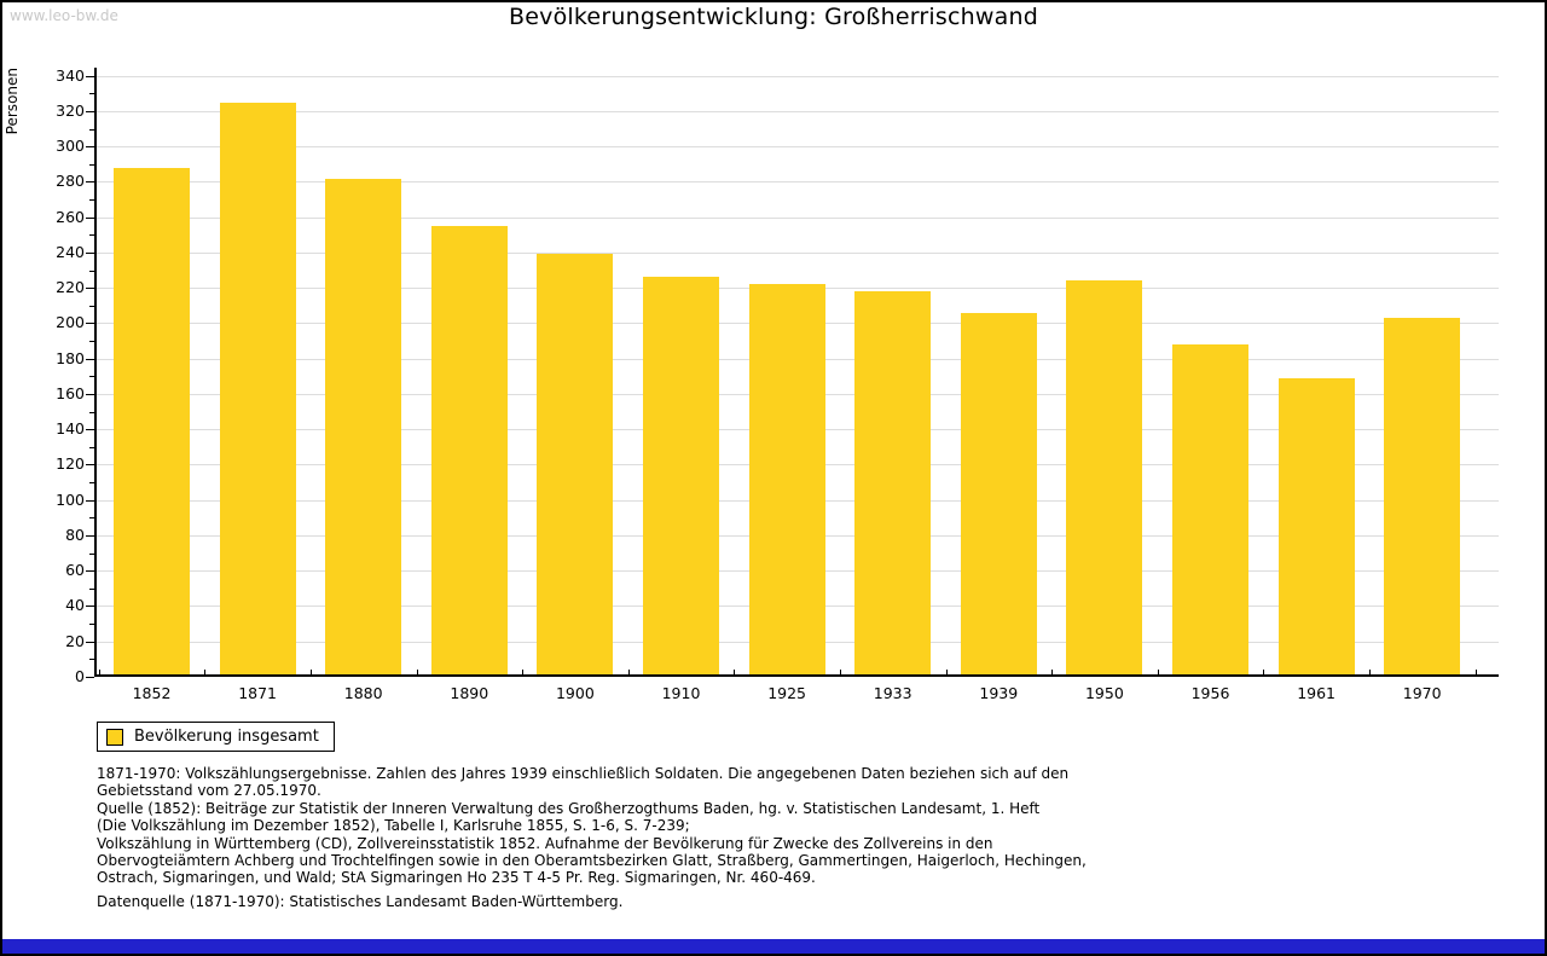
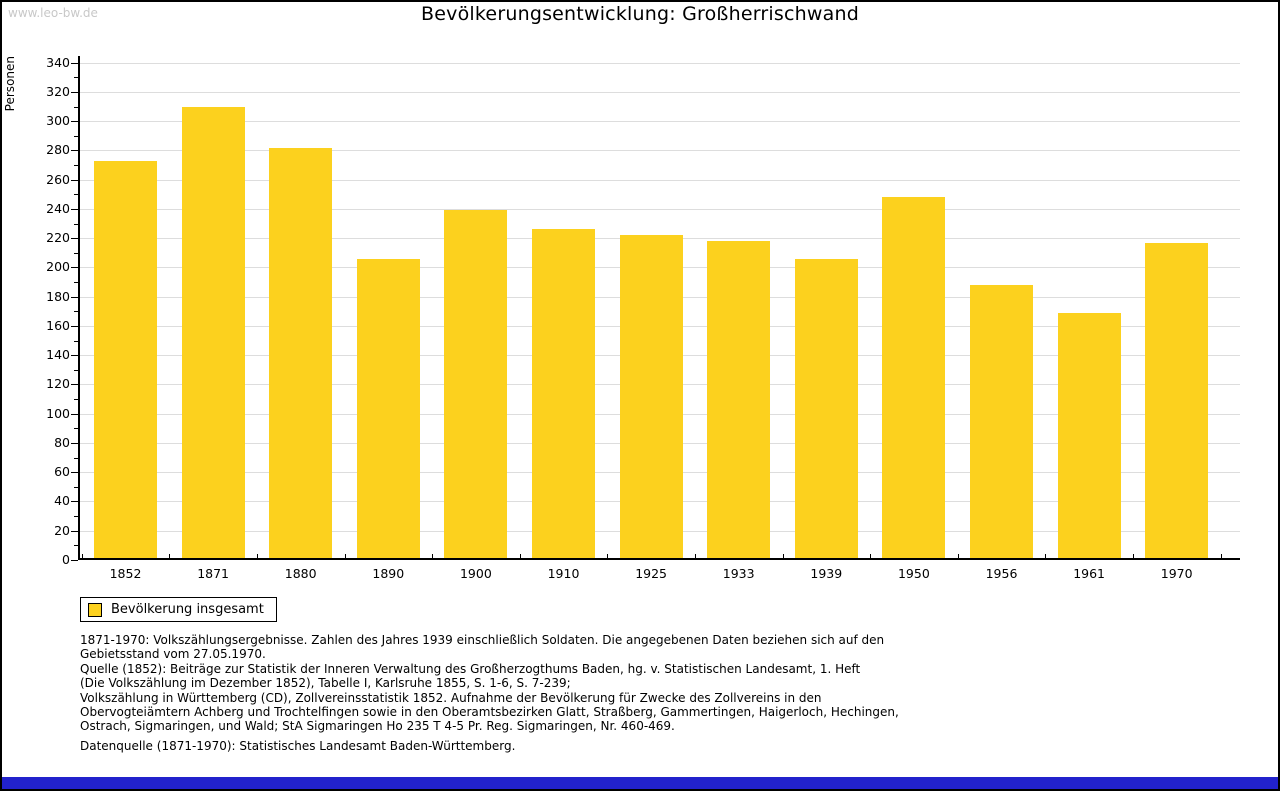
1852: 288 -> 273
1871: 325 -> 310
1890: 255 -> 206
1950: 224 -> 248
1970: 203 -> 217
